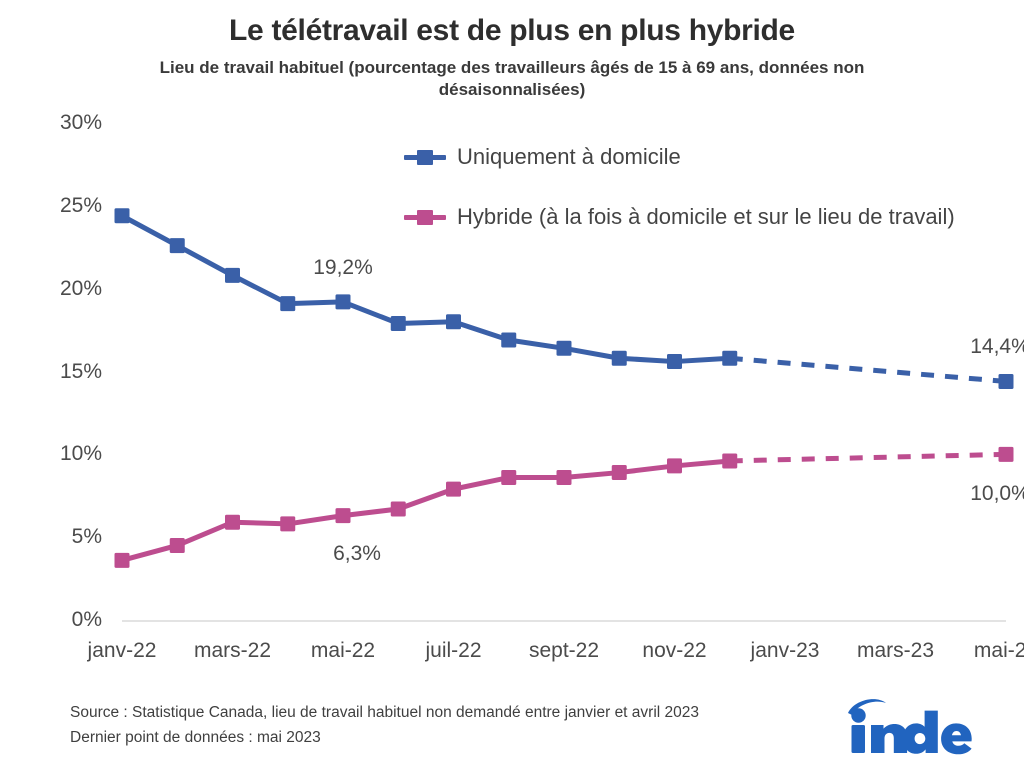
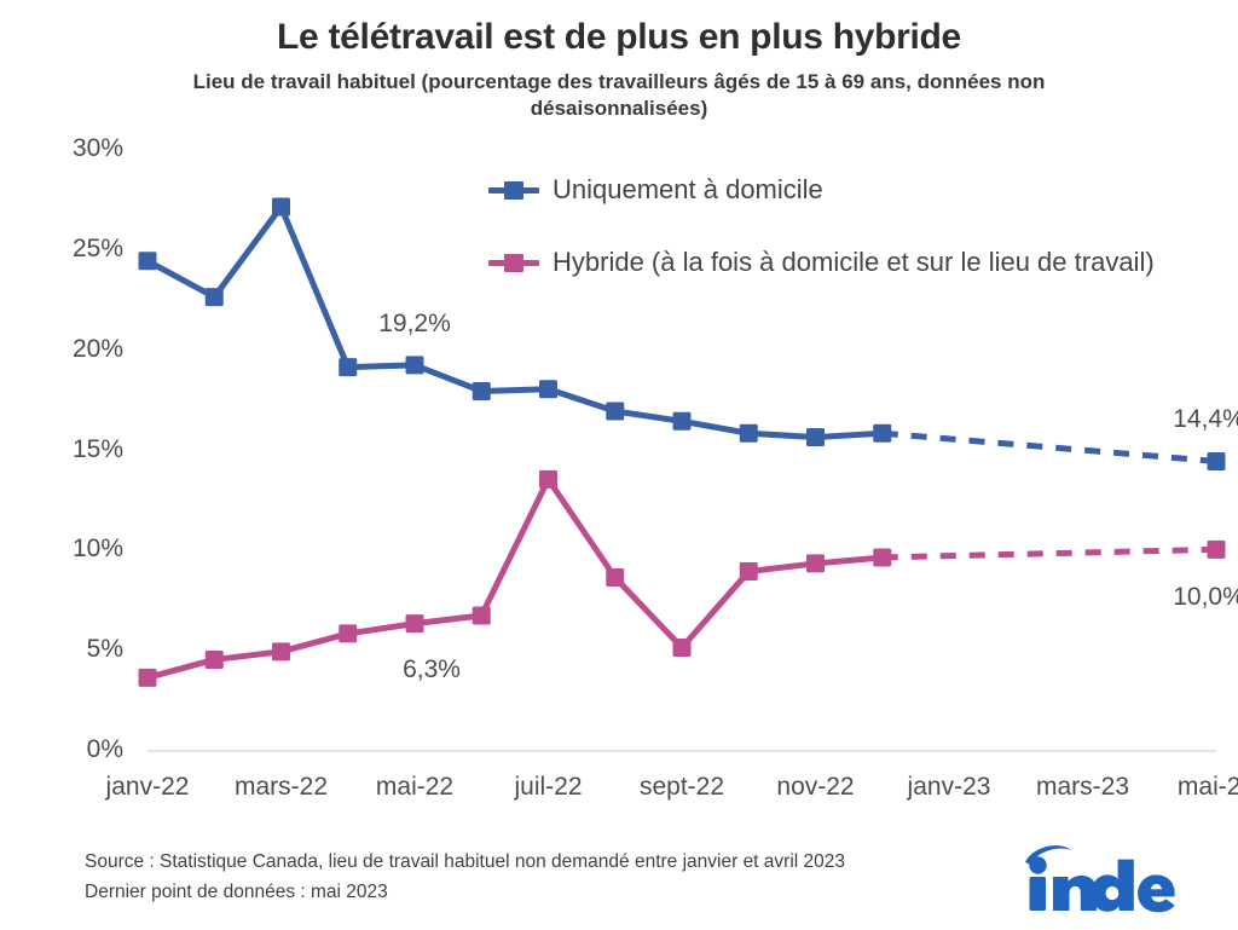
Uniquement à domicile/mars-22: 20.8% -> 27.1%
Hybride (à la fois à domicile et sur le lieu de travail)/mars-22: 5.9% -> 4.9%
Hybride (à la fois à domicile et sur le lieu de travail)/juil-22: 7.9% -> 13.5%
Hybride (à la fois à domicile et sur le lieu de travail)/sept-22: 8.6% -> 5.1%
